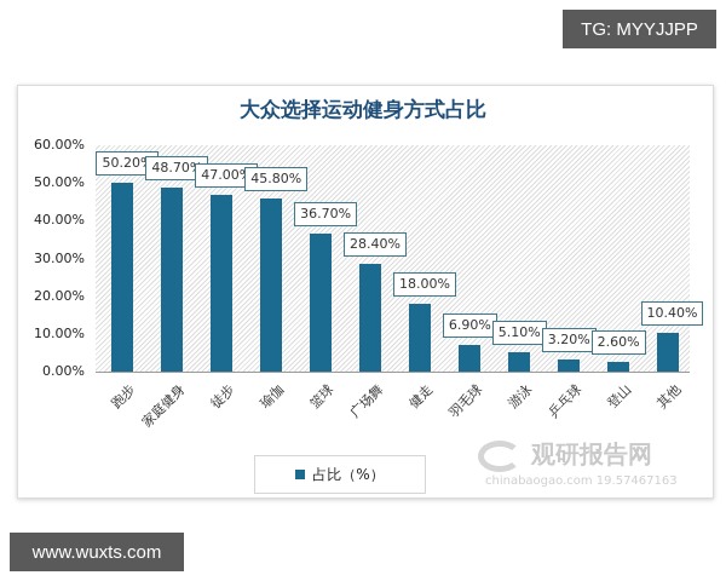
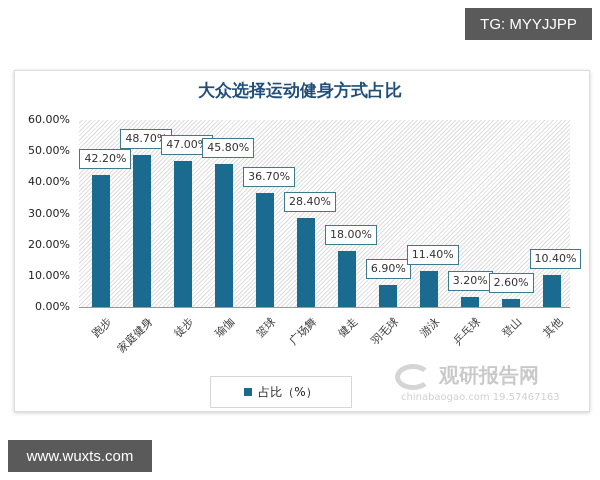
跑步: 50.20% -> 42.20%
游泳: 5.10% -> 11.40%
